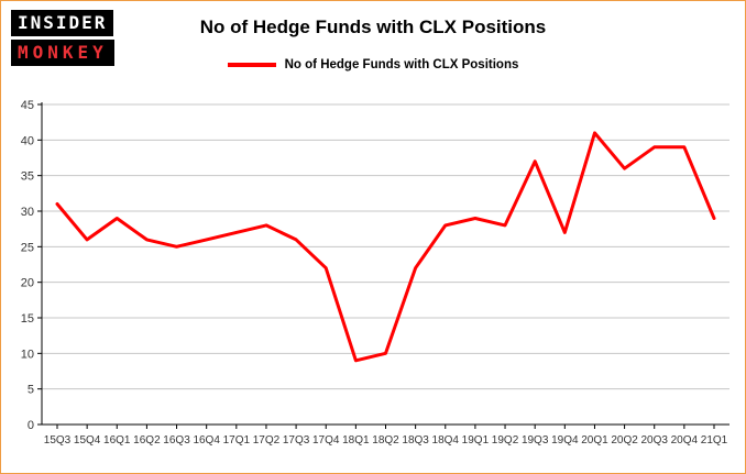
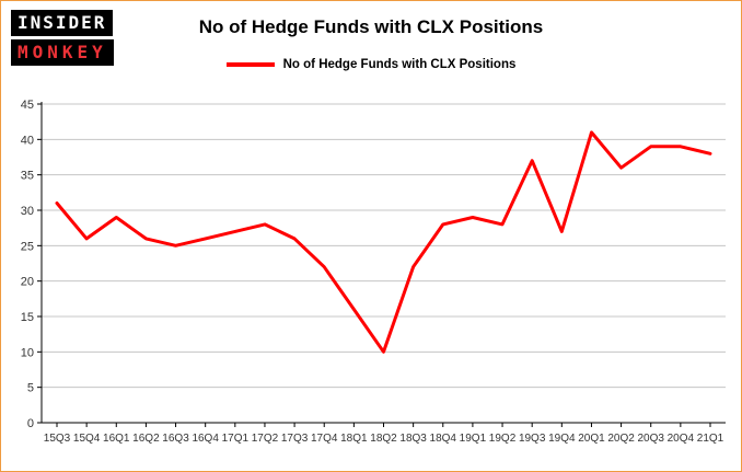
18Q1: 9 -> 16
21Q1: 29 -> 38
